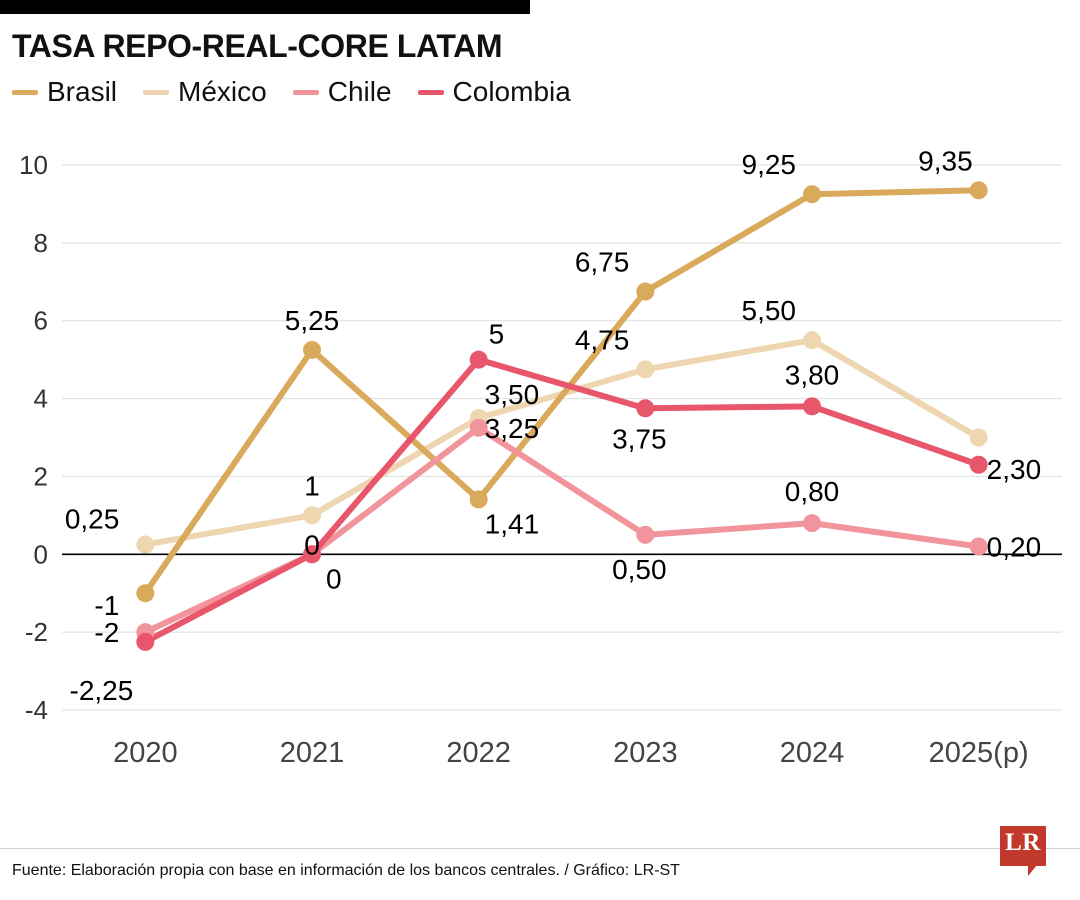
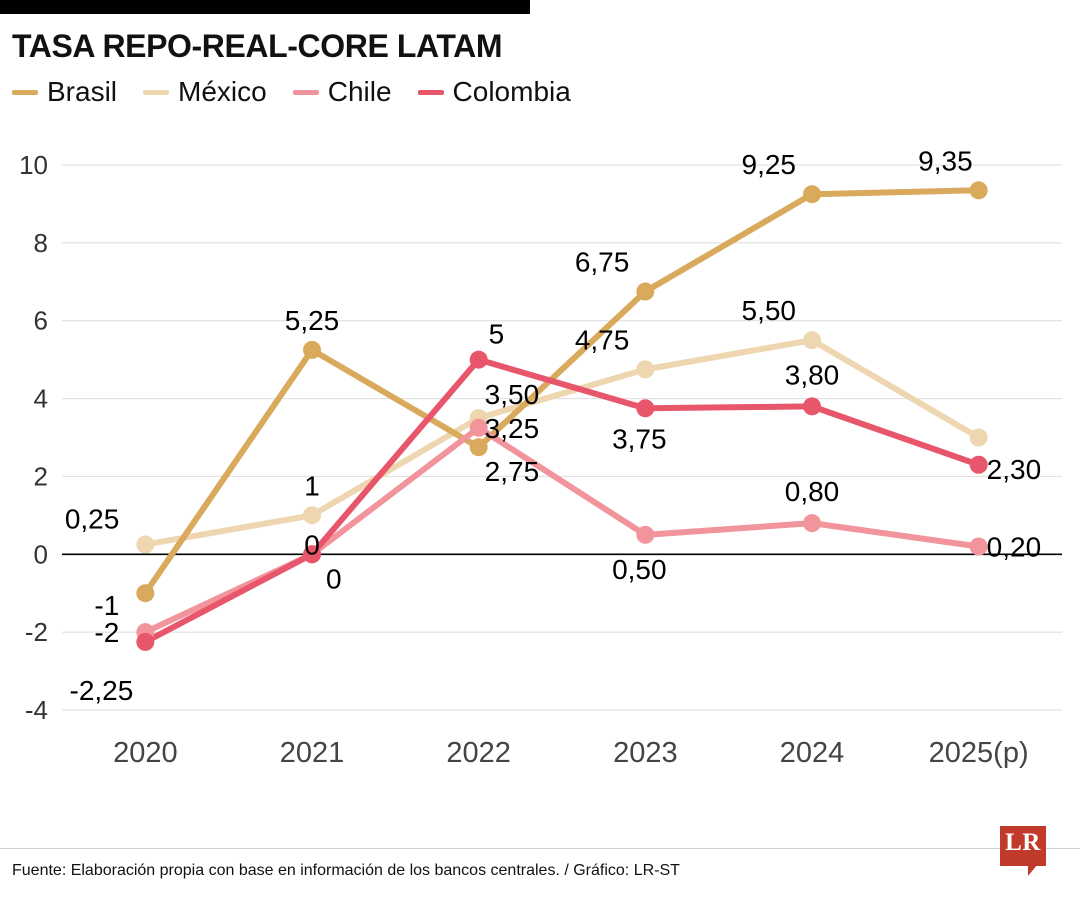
Brasil/2022: 1,41 -> 2,75
